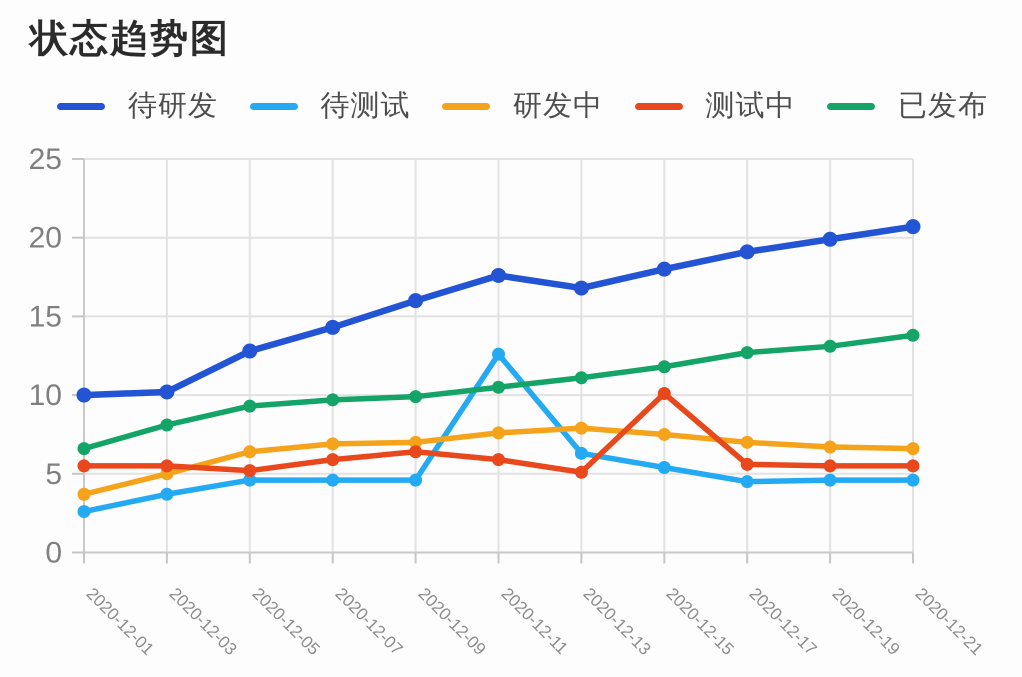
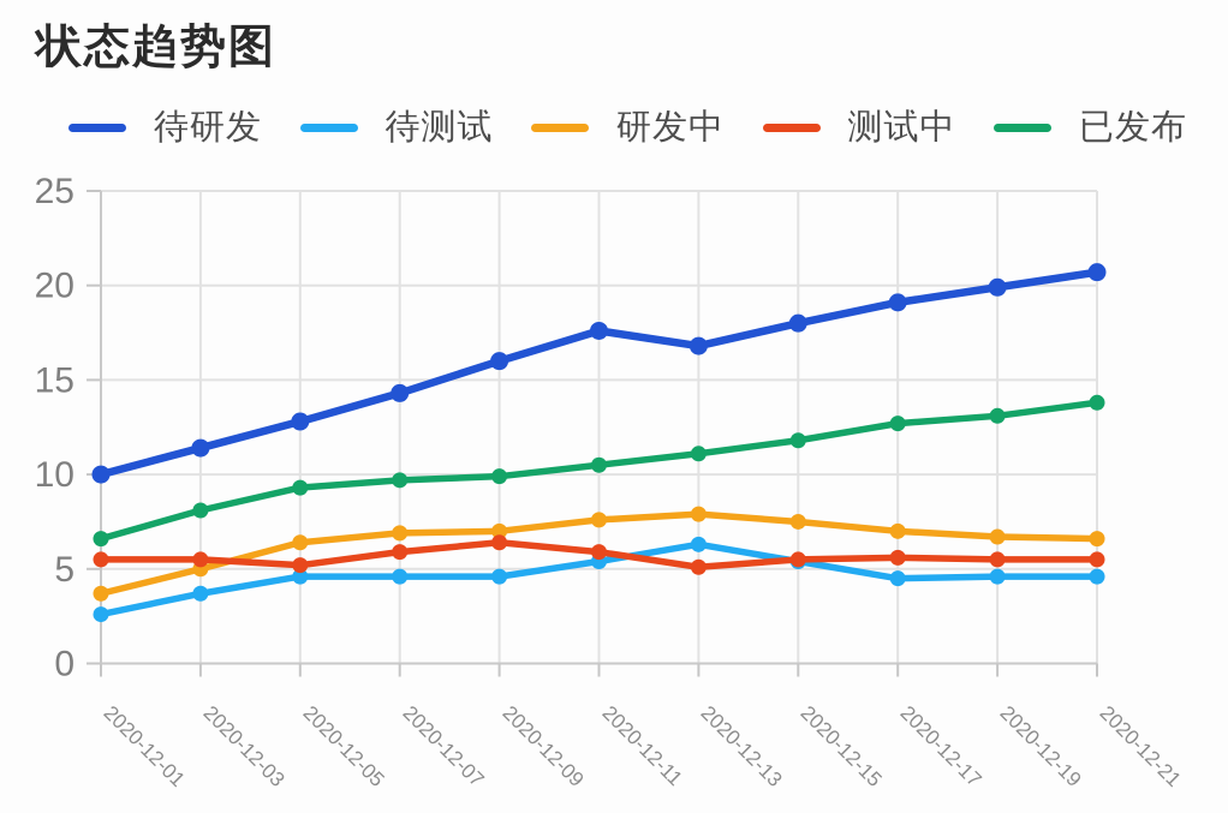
待研发/2020-12-03: 10.2 -> 11.4
待测试/2020-12-11: 12.6 -> 5.4
测试中/2020-12-15: 10.1 -> 5.5
